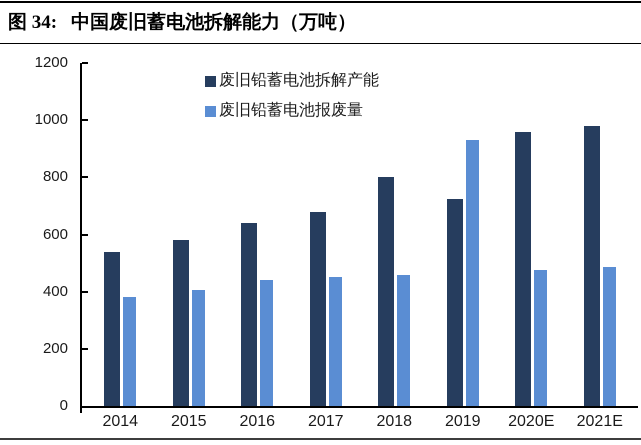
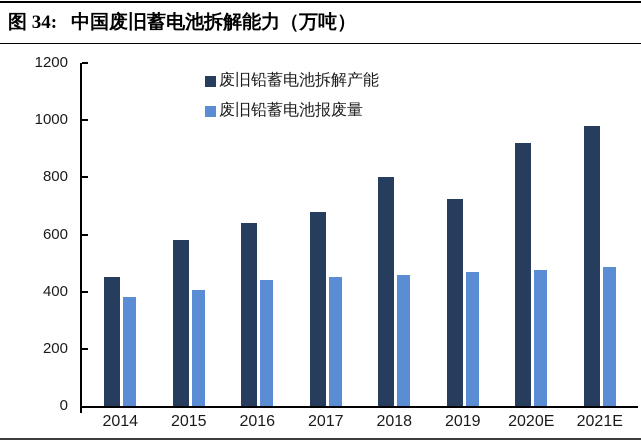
废旧铅蓄电池拆解产能/2014: 540 -> 450
废旧铅蓄电池报废量/2019: 930 -> 470
废旧铅蓄电池拆解产能/2020E: 960 -> 920
